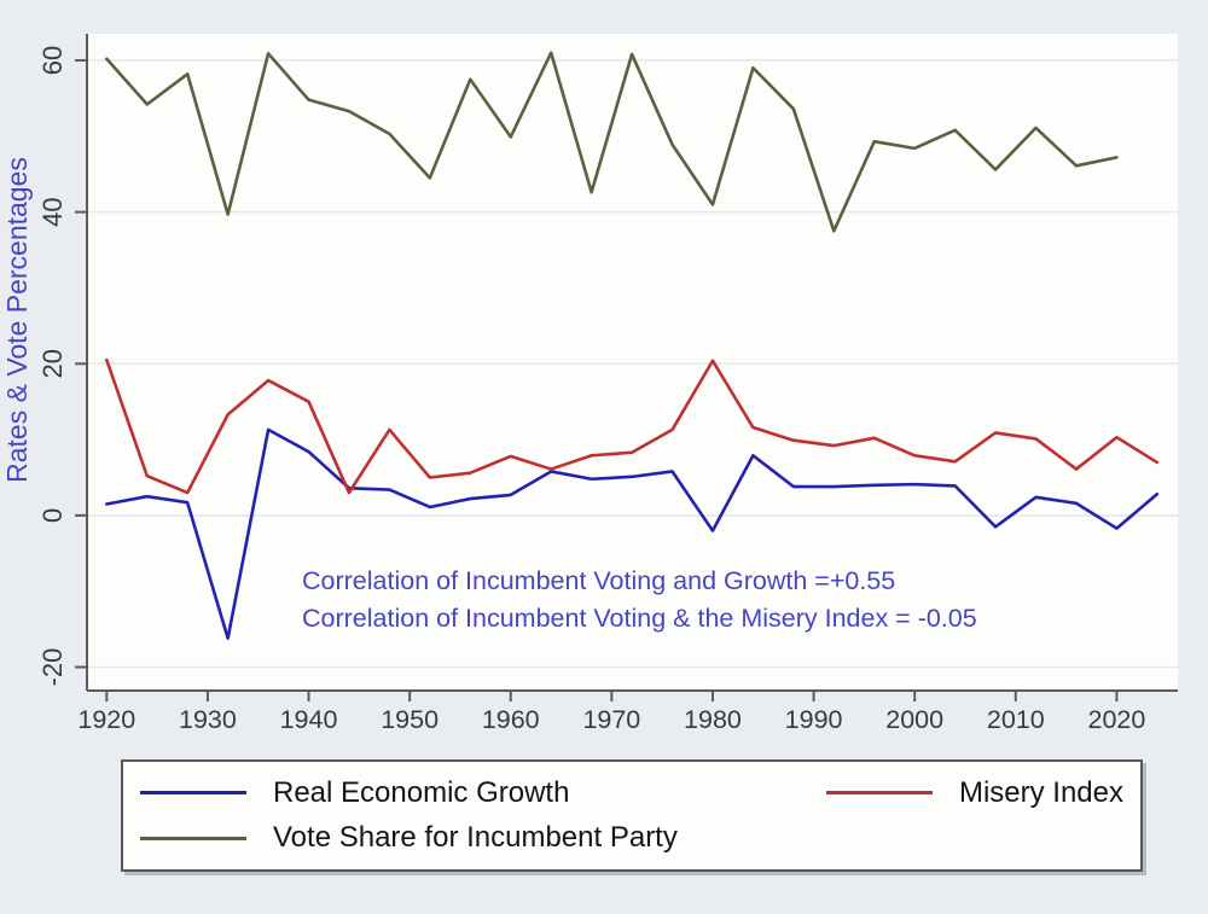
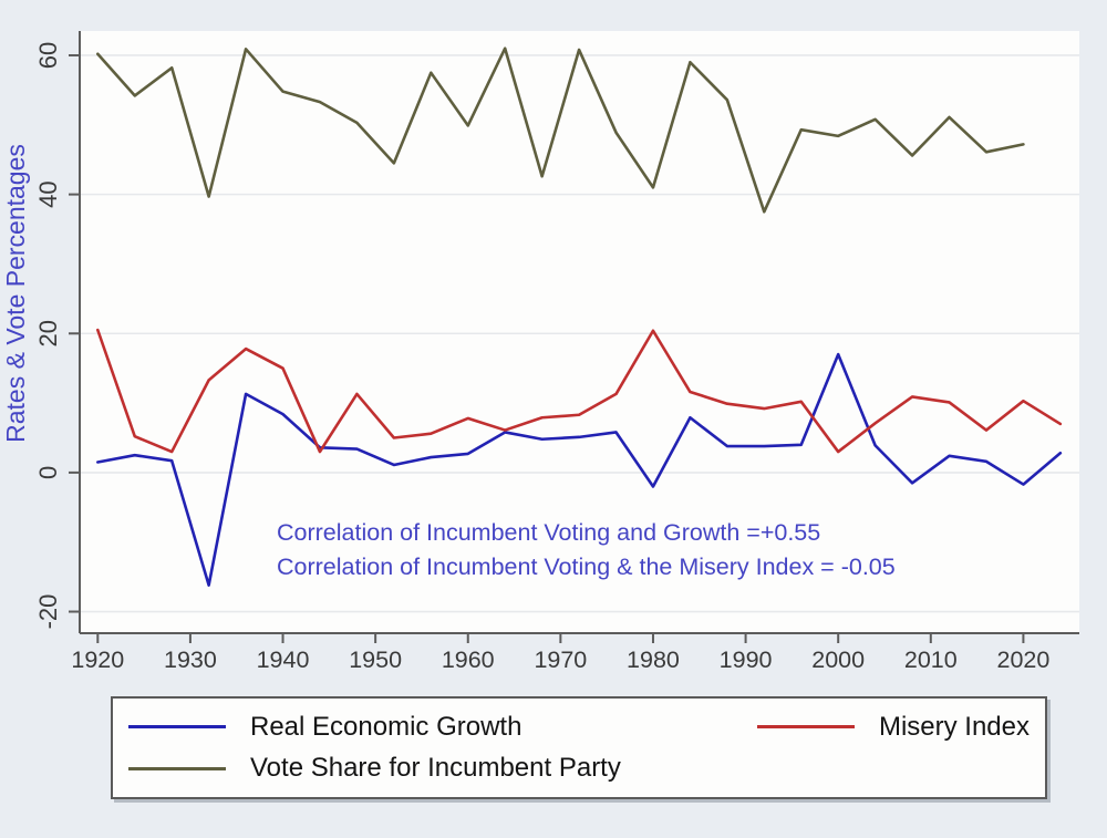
Real Economic Growth/2000: 4 -> 17
Misery Index/2000: 8 -> 3
